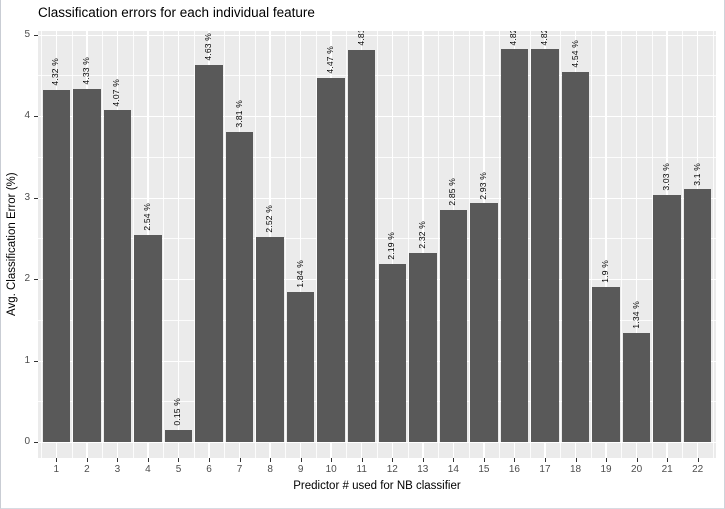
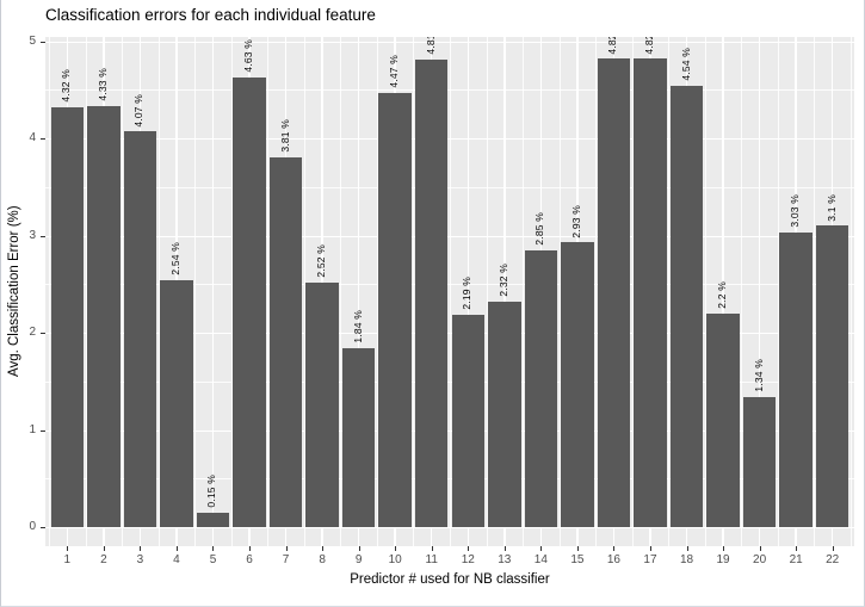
19: 1.9 -> 2.2
